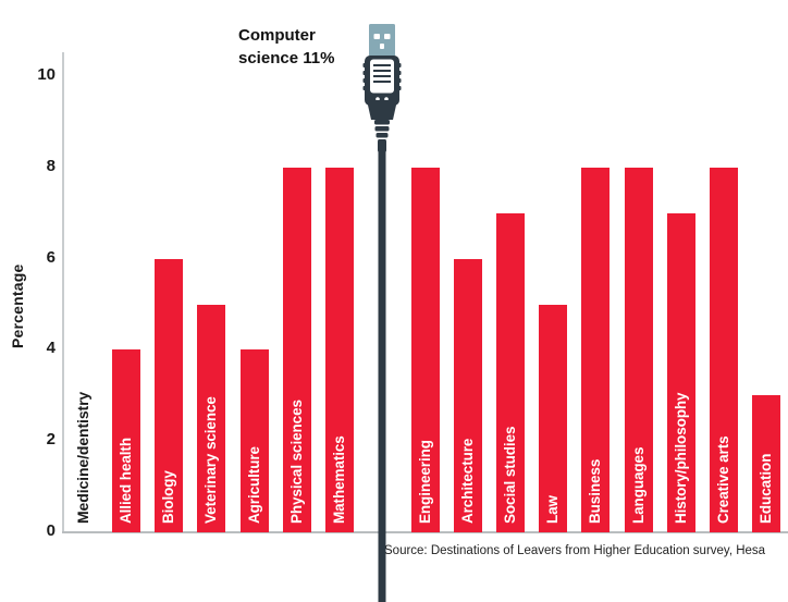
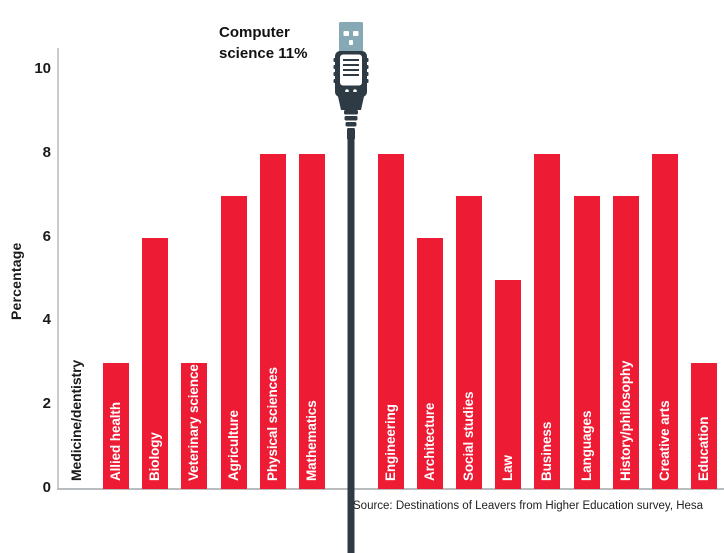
Allied health: 4 -> 3
Veterinary science: 5 -> 3
Agriculture: 4 -> 7
Languages: 8 -> 7
